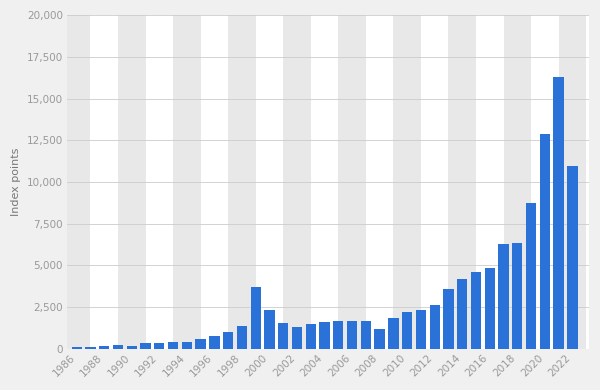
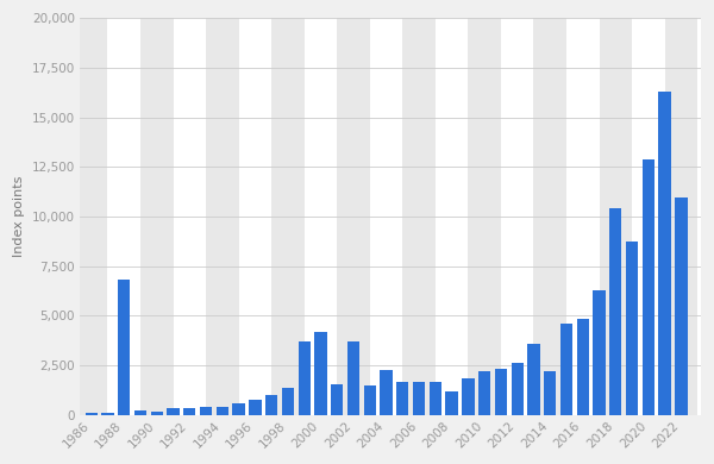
1988: 200 -> 6,800
2000: 2,300 -> 4,200
2002: 1,300 -> 3,700
2004: 1,600 -> 2,300
2014: 4,200 -> 2,200
2018: 6,300 -> 10,400
